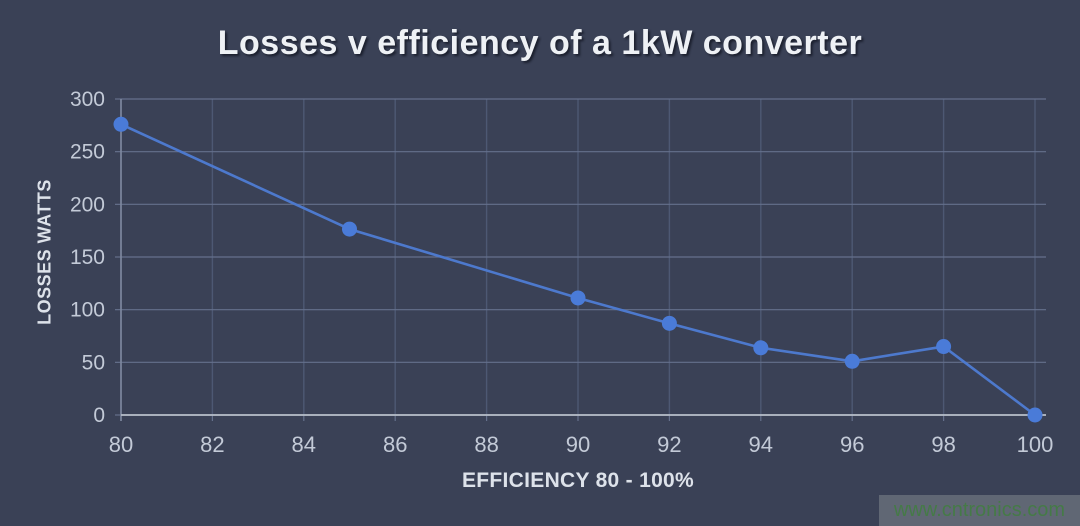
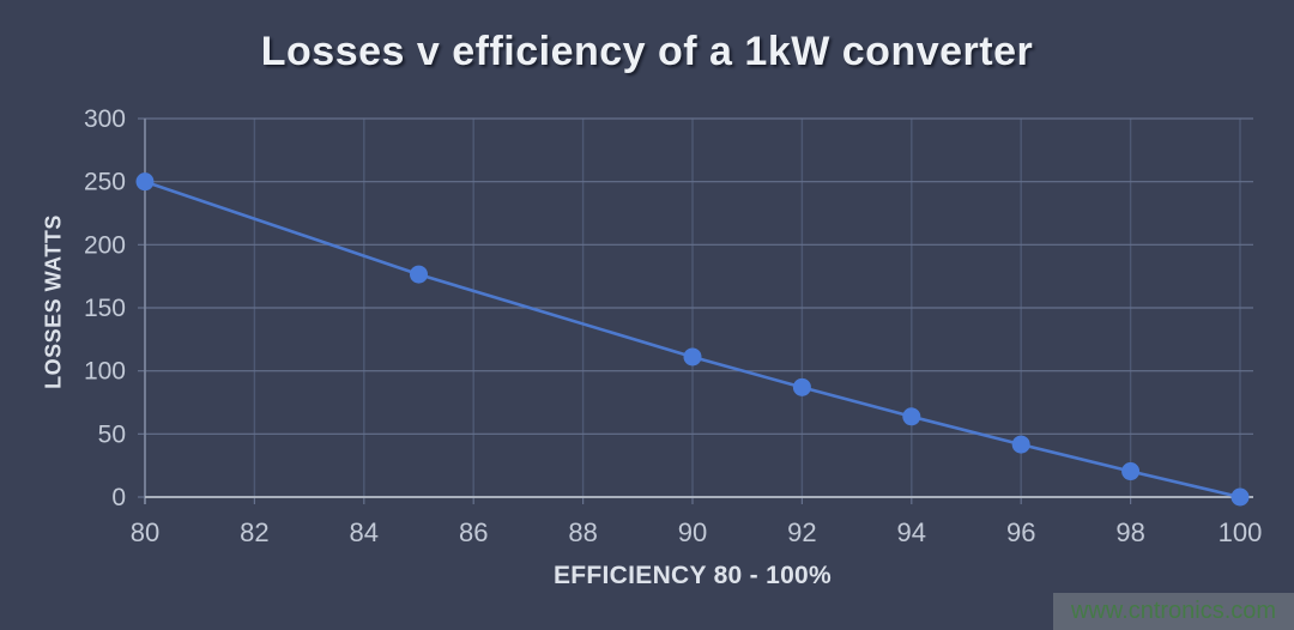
80: 276 -> 250
96: 51 -> 42
98: 65 -> 20
